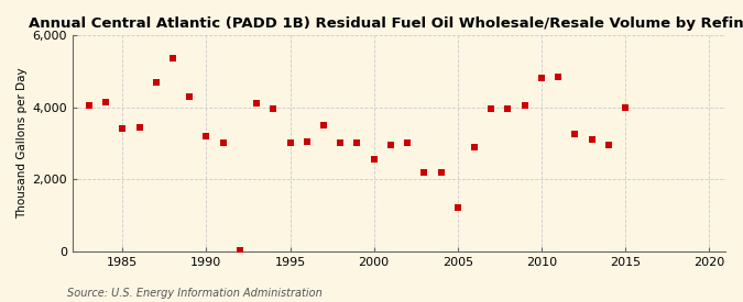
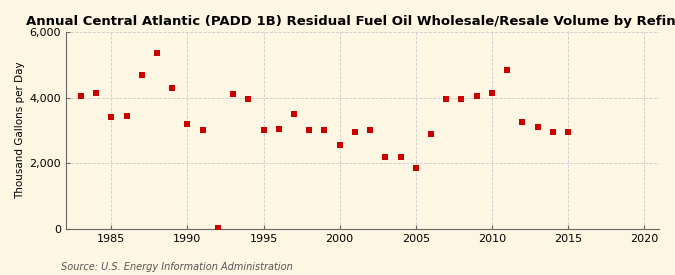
2005: 1,200 -> 1,850
2010: 4,800 -> 4,150
2015: 4,000 -> 2,950
